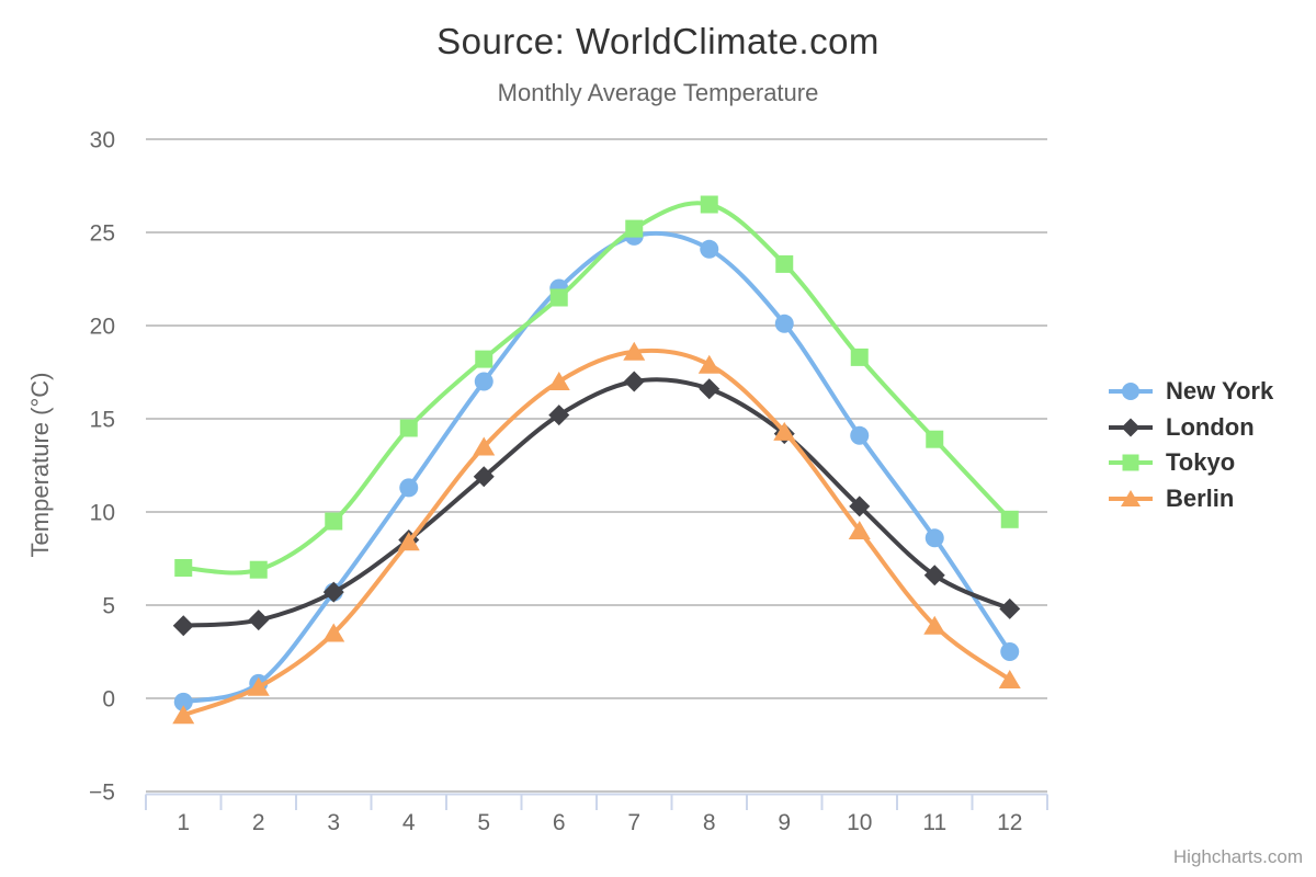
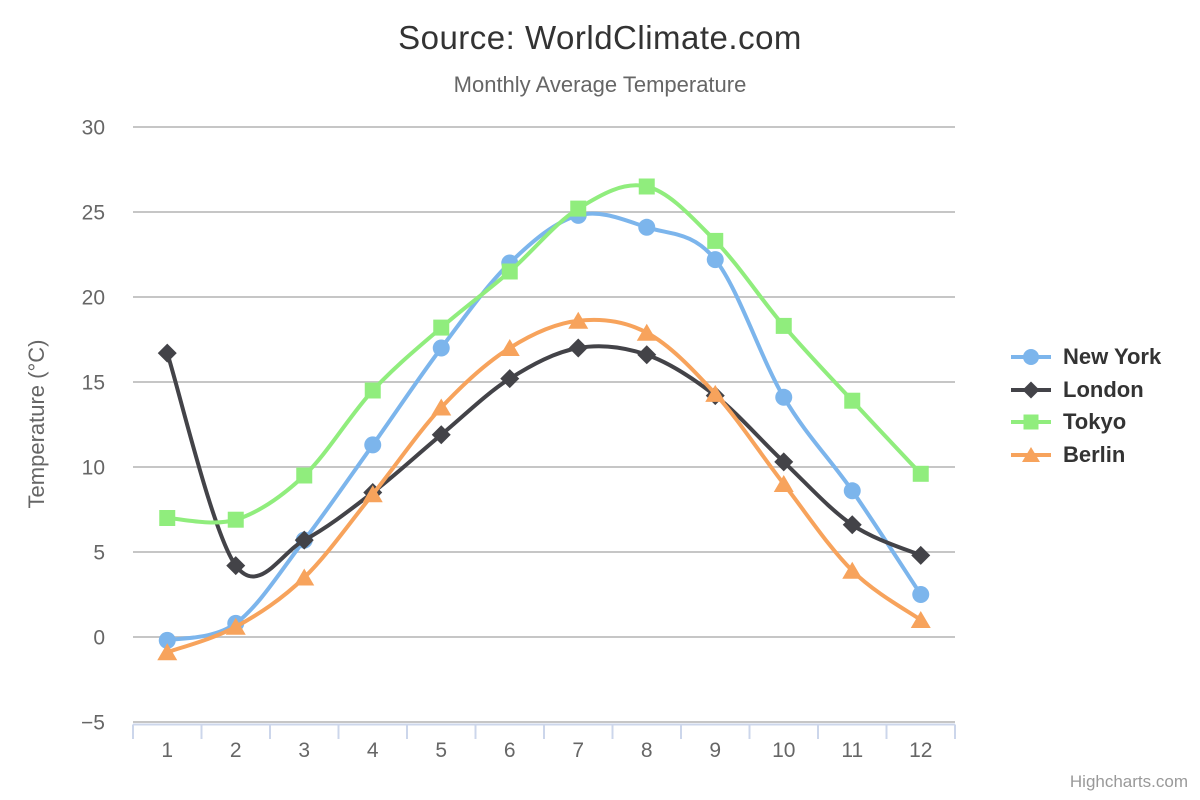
London/1: 3.9 -> 16.7
New York/9: 20.1 -> 22.2
